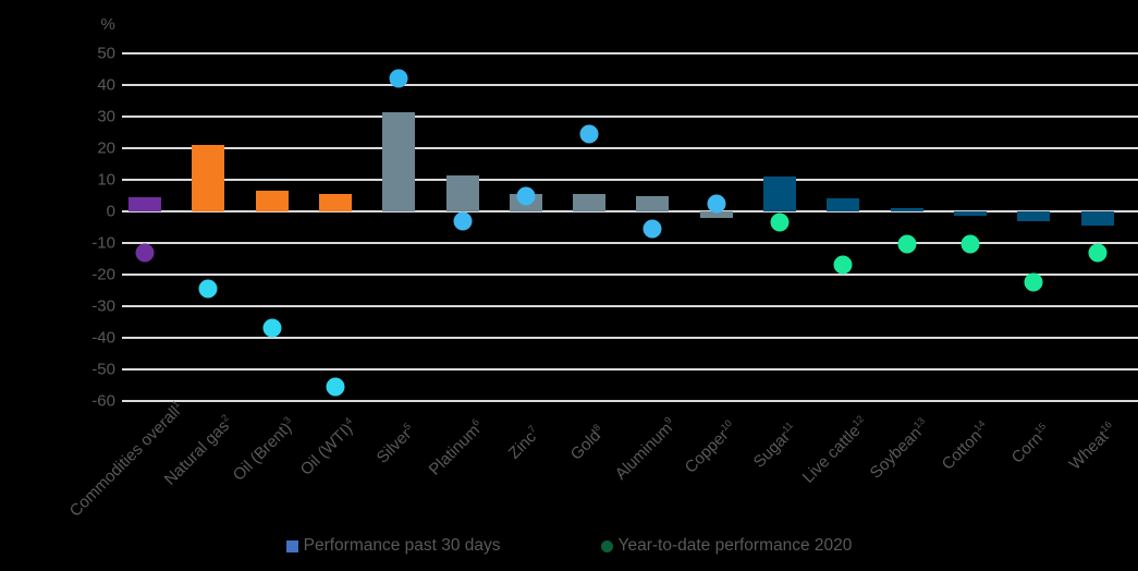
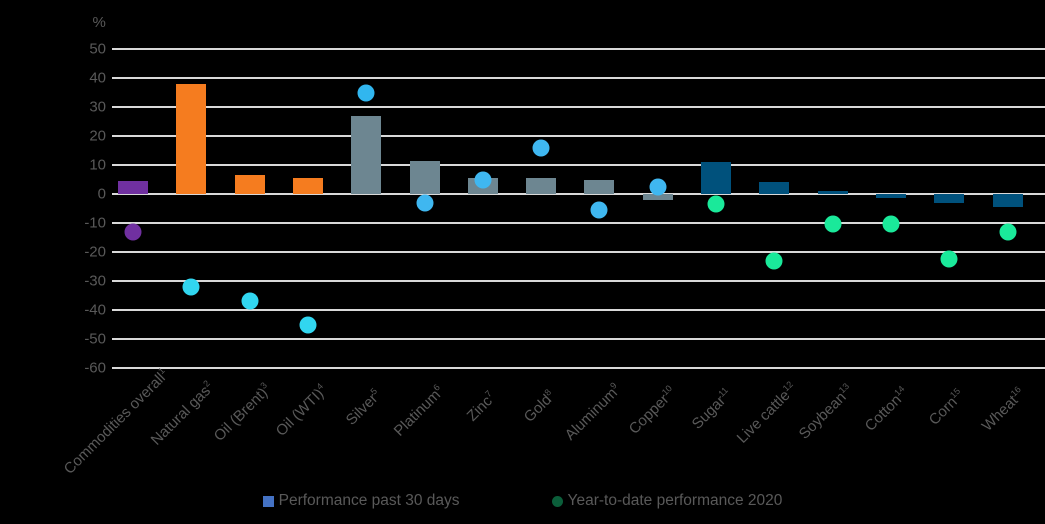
Performance past 30 days/Natural gas: 21 -> 38
Year-to-date performance 2020/Natural gas: -24 -> -32
Year-to-date performance 2020/Oil (WTI): -56 -> -45
Performance past 30 days/Silver: 32 -> 27
Year-to-date performance 2020/Silver: 42 -> 35
Year-to-date performance 2020/Gold: 24 -> 16
Year-to-date performance 2020/Live cattle: -17 -> -23
